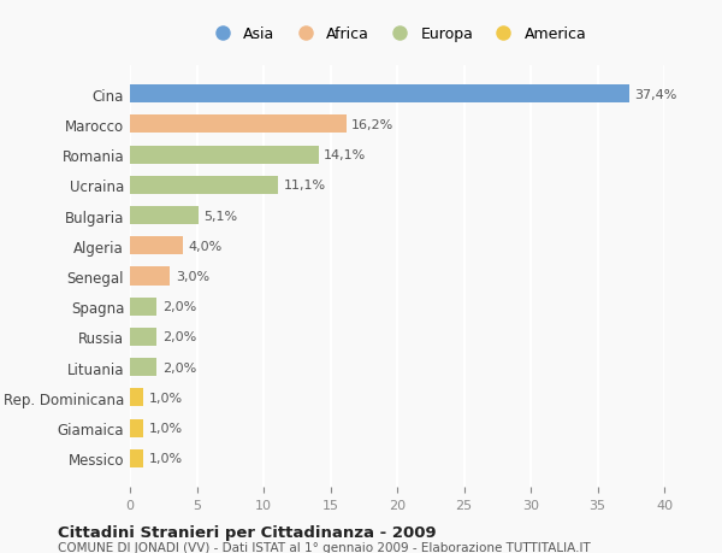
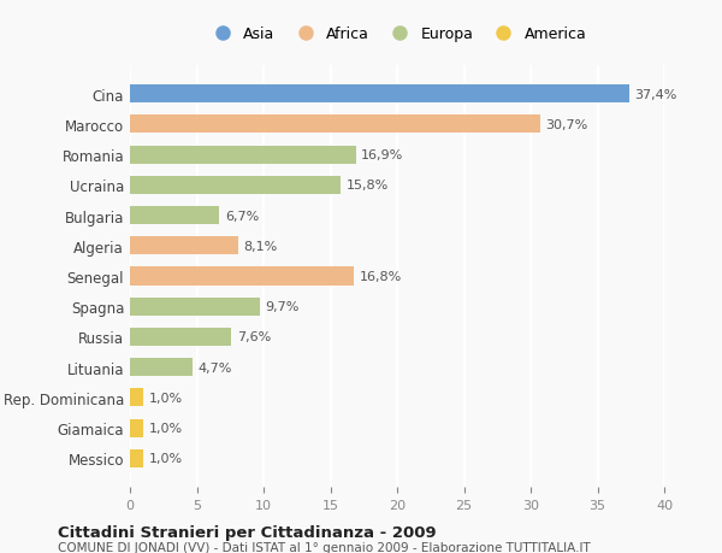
Marocco: 16,2% -> 30,7%
Romania: 14,1% -> 16,9%
Ucraina: 11,1% -> 15,8%
Bulgaria: 5,1% -> 6,7%
Algeria: 4,0% -> 8,1%
Senegal: 3,0% -> 16,8%
Spagna: 2,0% -> 9,7%
Russia: 2,0% -> 7,6%
Lituania: 2,0% -> 4,7%
